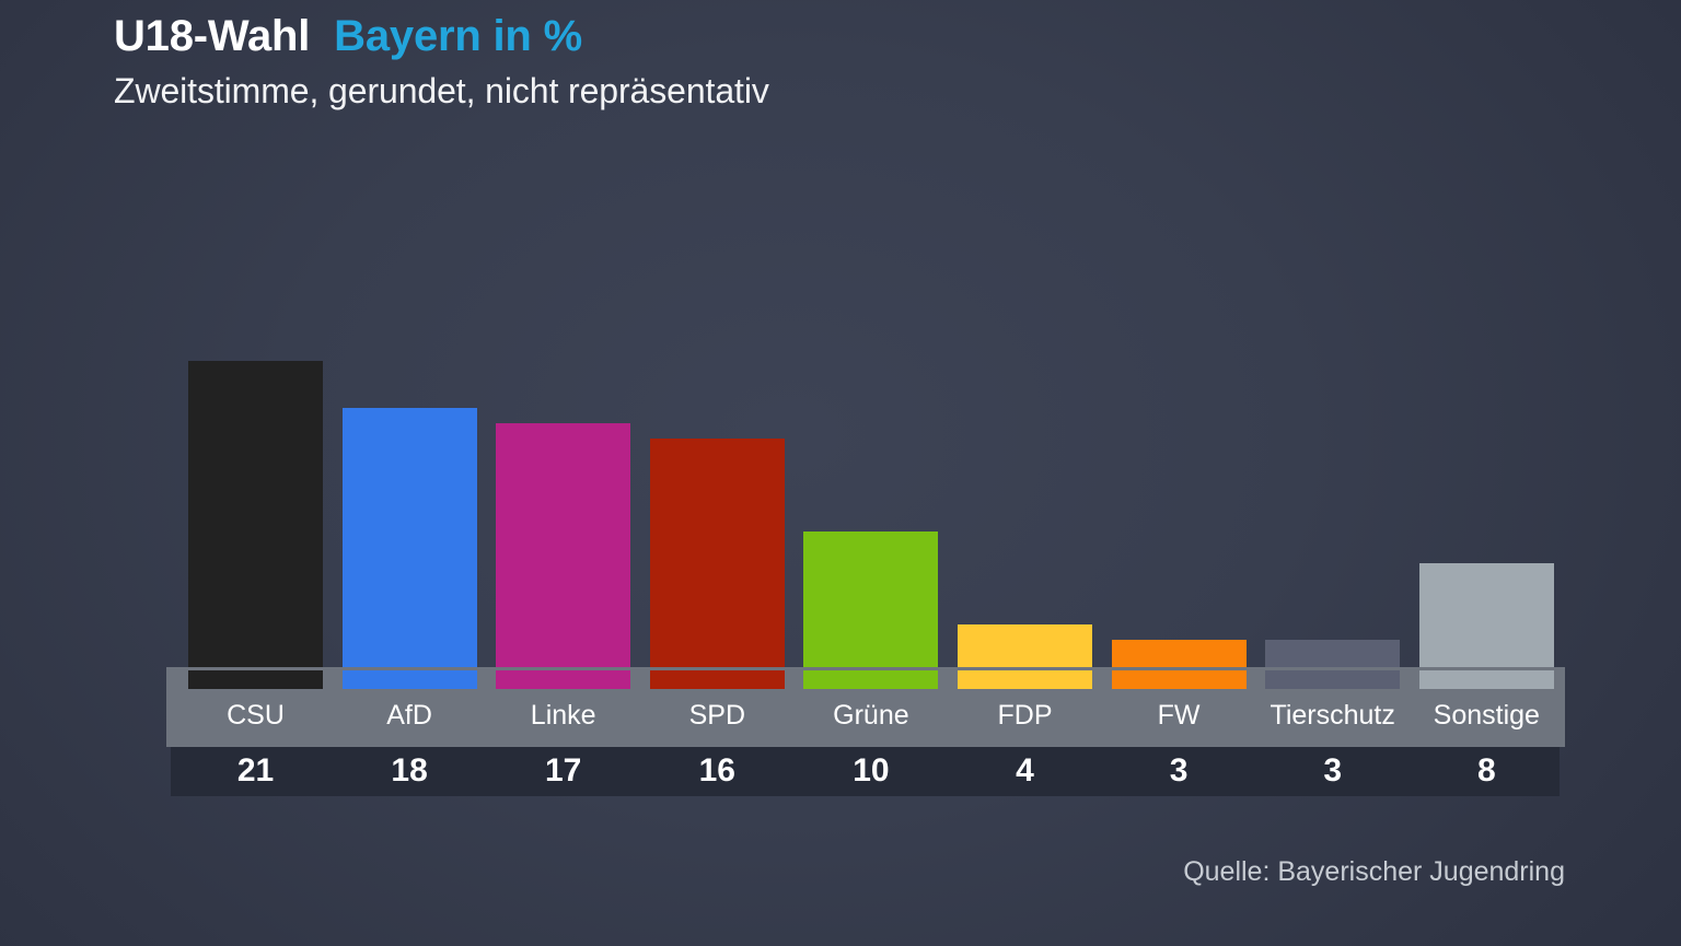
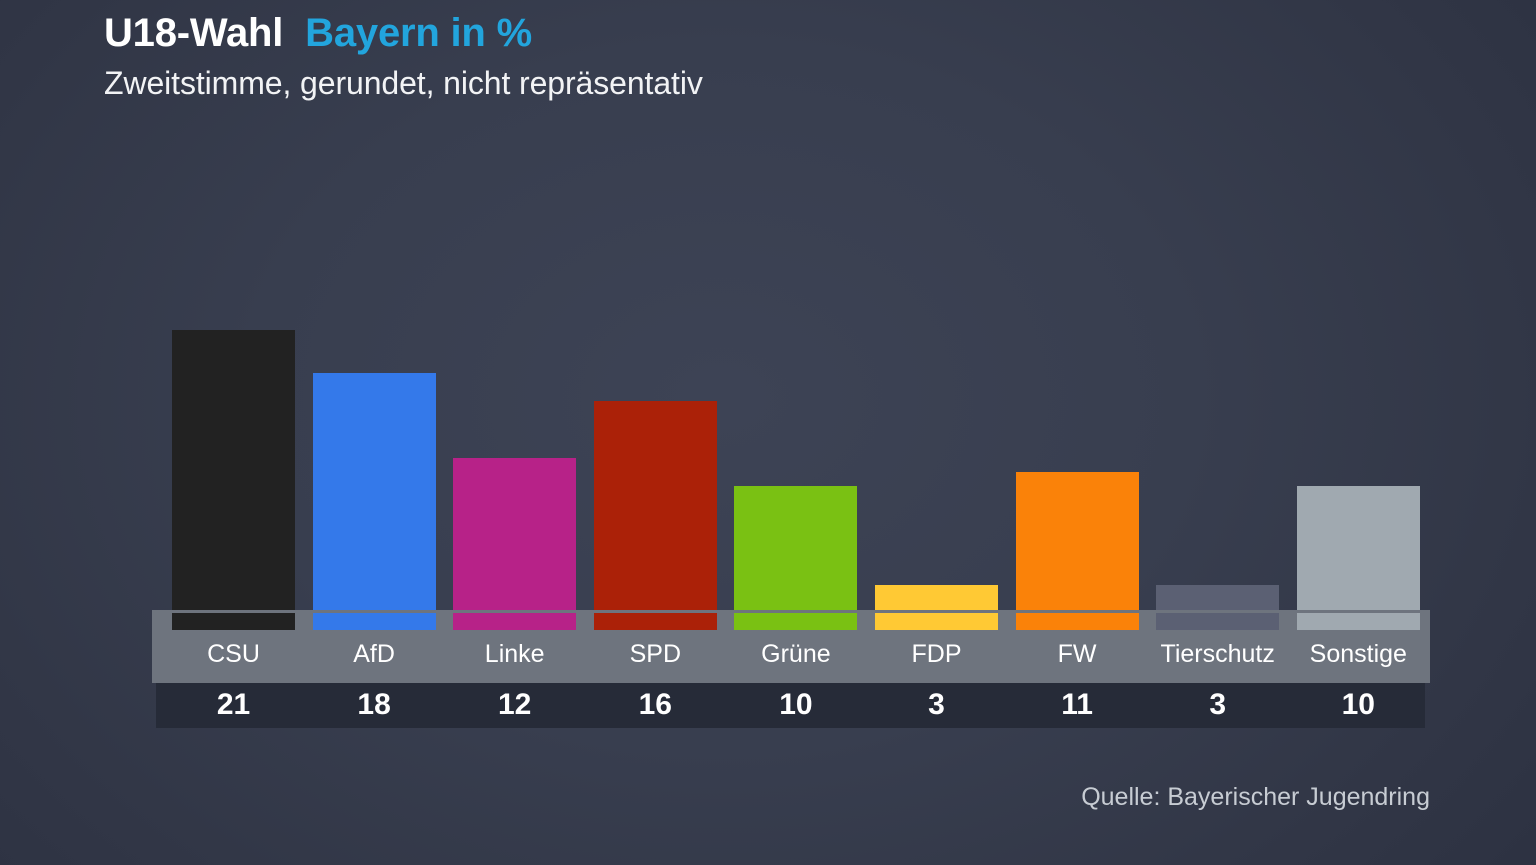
Linke: 17 -> 12
FDP: 4 -> 3
FW: 3 -> 11
Sonstige: 8 -> 10
